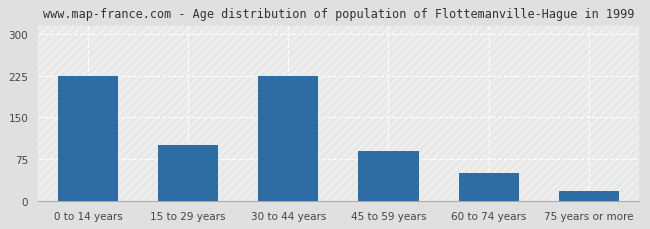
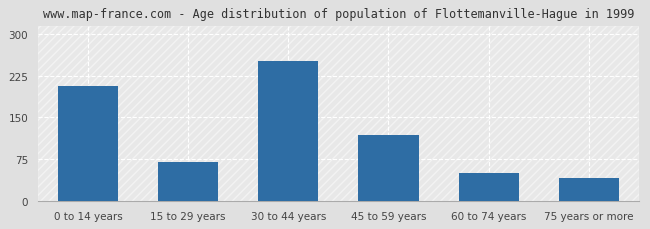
0 to 14 years: 225 -> 206
15 to 29 years: 100 -> 70
30 to 44 years: 224 -> 252
45 to 59 years: 90 -> 118
75 years or more: 18 -> 42
